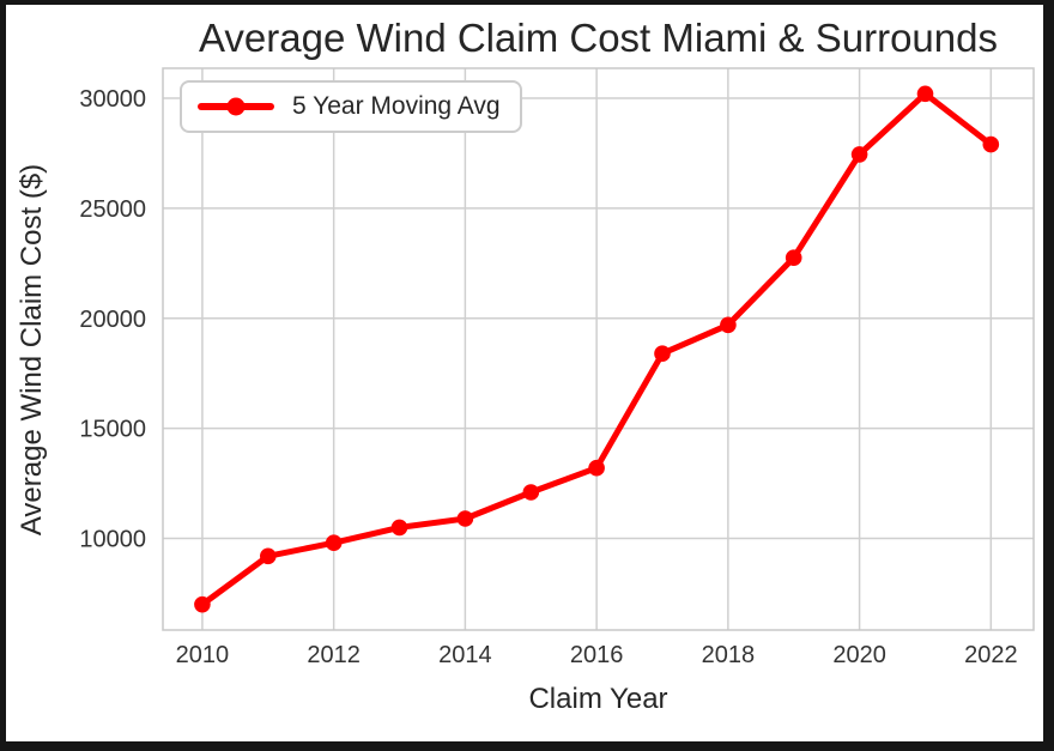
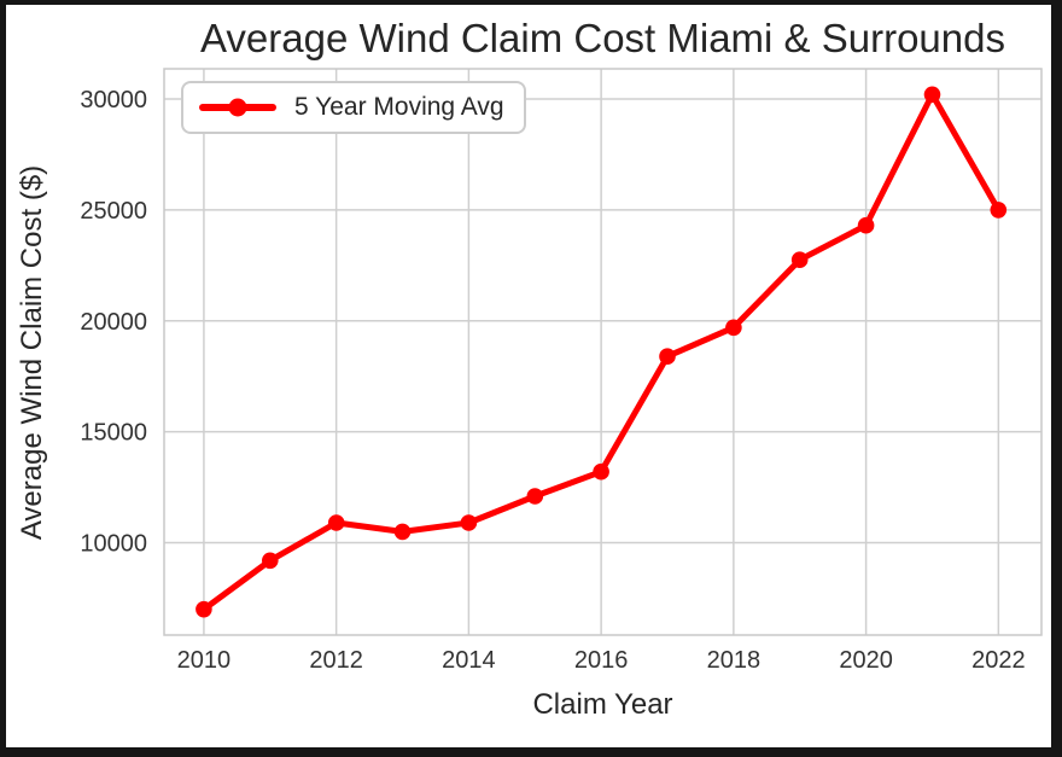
2012: 9800 -> 10900
2020: 27400 -> 24300
2022: 27900 -> 25000
